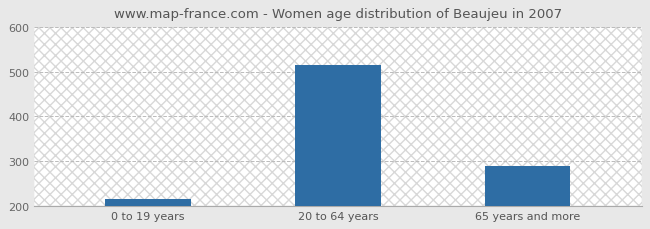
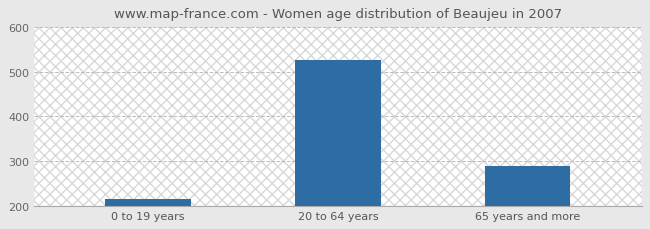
20 to 64 years: 515 -> 527
